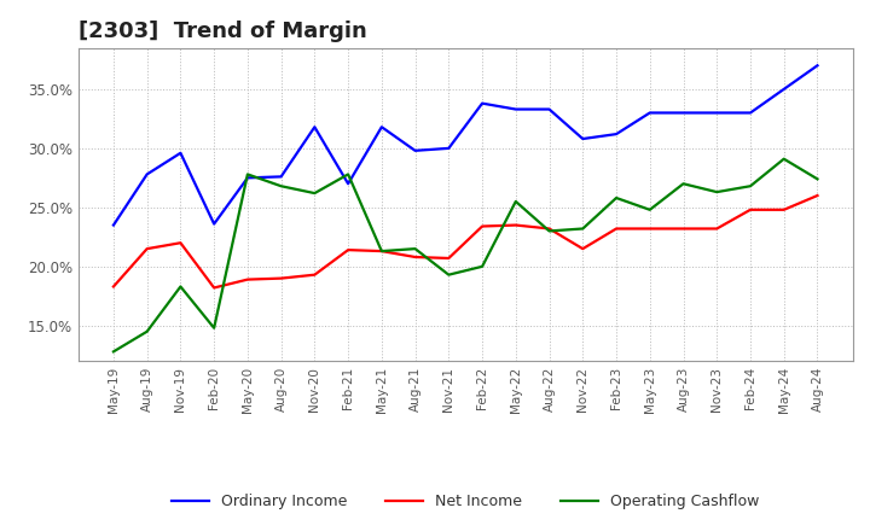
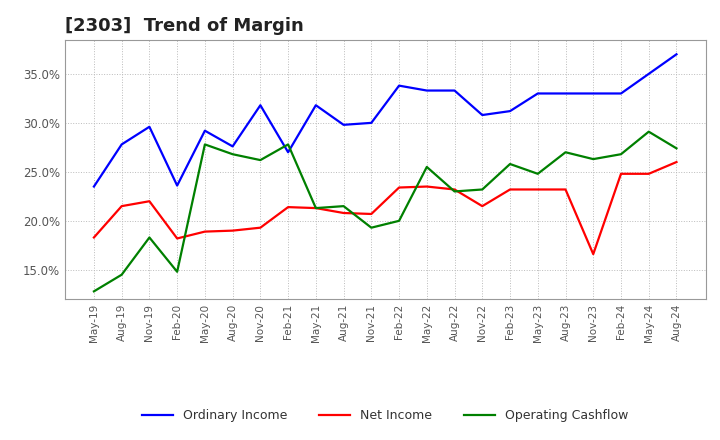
Ordinary Income/May-20: 27.5% -> 29.2%
Net Income/Nov-23: 23.2% -> 16.6%
